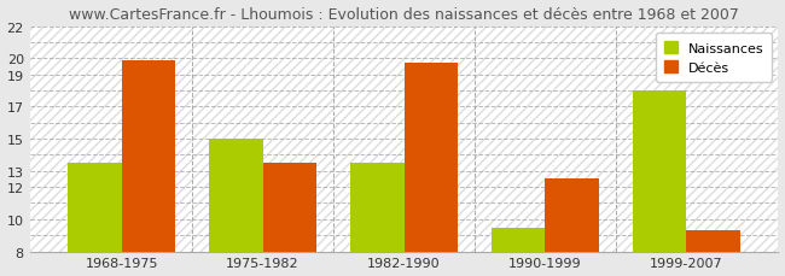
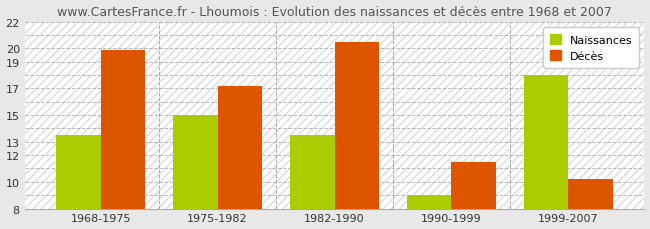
Décès/1975-1982: 13.5 -> 17.2
Décès/1982-1990: 19.7 -> 20.5
Naissances/1990-1999: 9.5 -> 9.0
Décès/1990-1999: 12.5 -> 11.5
Décès/1999-2007: 9.3 -> 10.2
